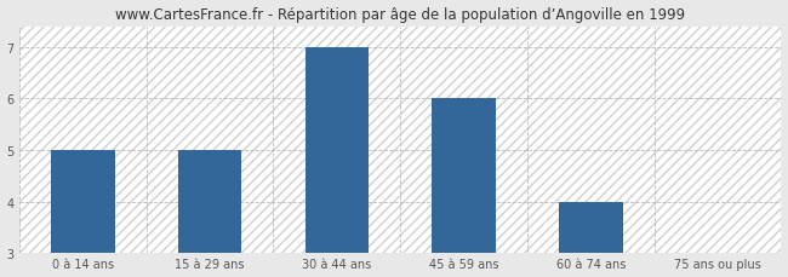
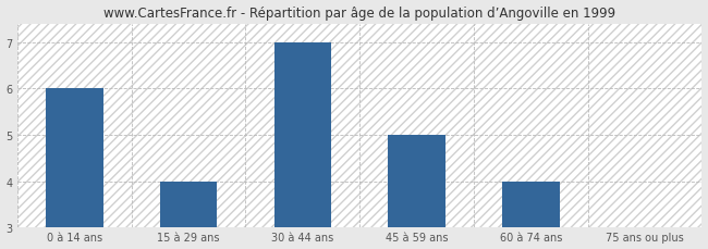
0 à 14 ans: 5 -> 6
15 à 29 ans: 5 -> 4
45 à 59 ans: 6 -> 5
